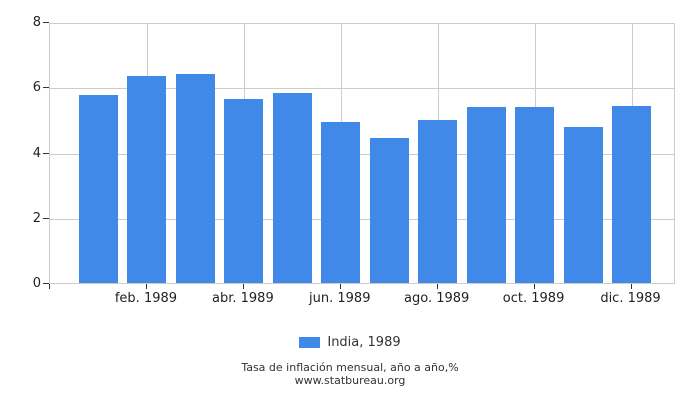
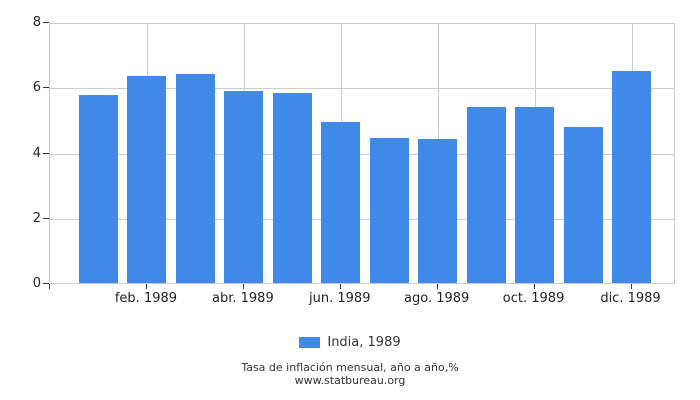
abr. 1989: 5.7 -> 5.9
ago. 1989: 5.0 -> 4.4
dic. 1989: 5.4 -> 6.5
